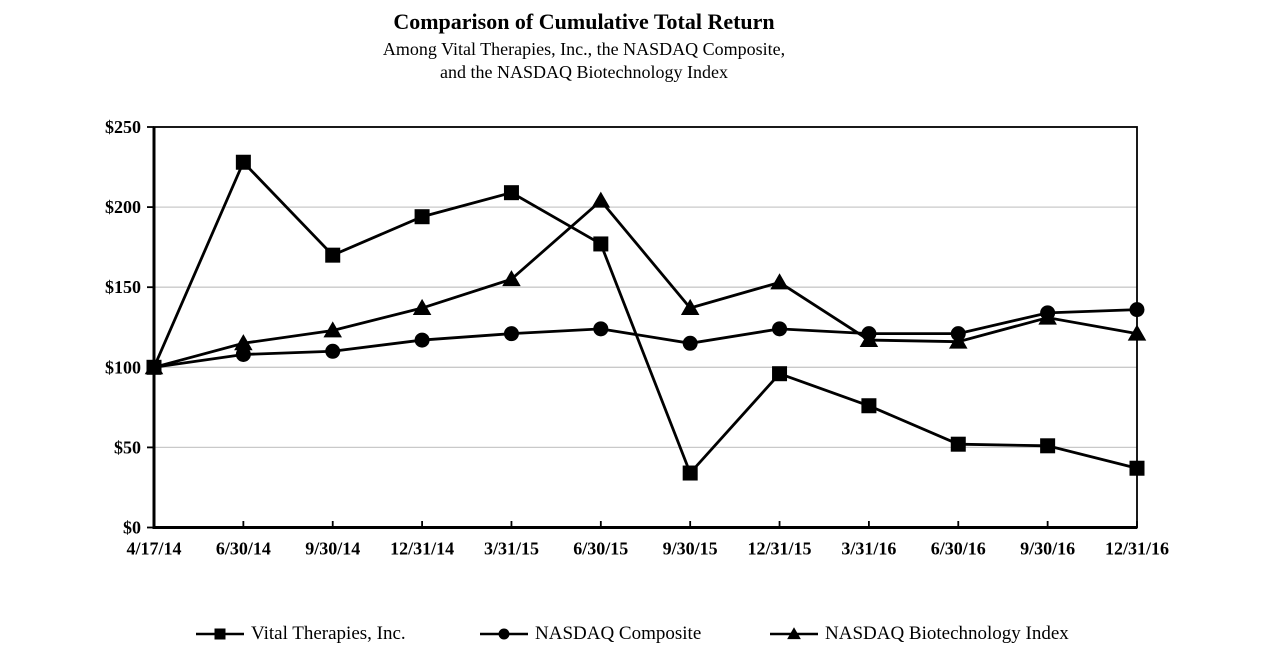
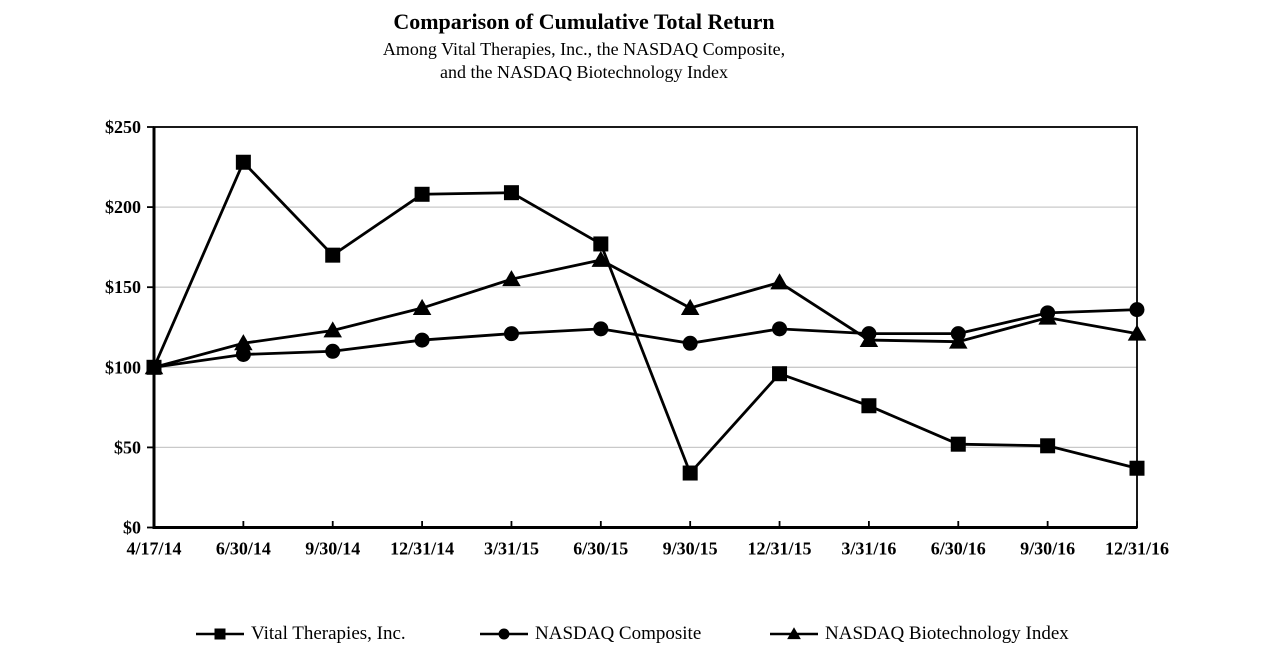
Vital Therapies, Inc./12/31/14: $194 -> $208
NASDAQ Biotechnology Index/6/30/15: $204 -> $167
